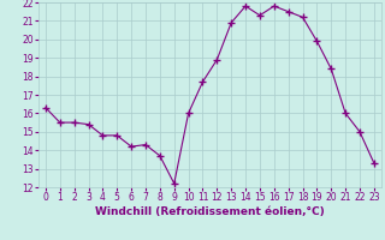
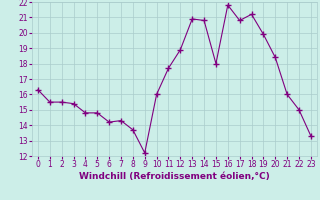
14: 21.8 -> 20.8
15: 21.3 -> 18.0
17: 21.5 -> 20.8
